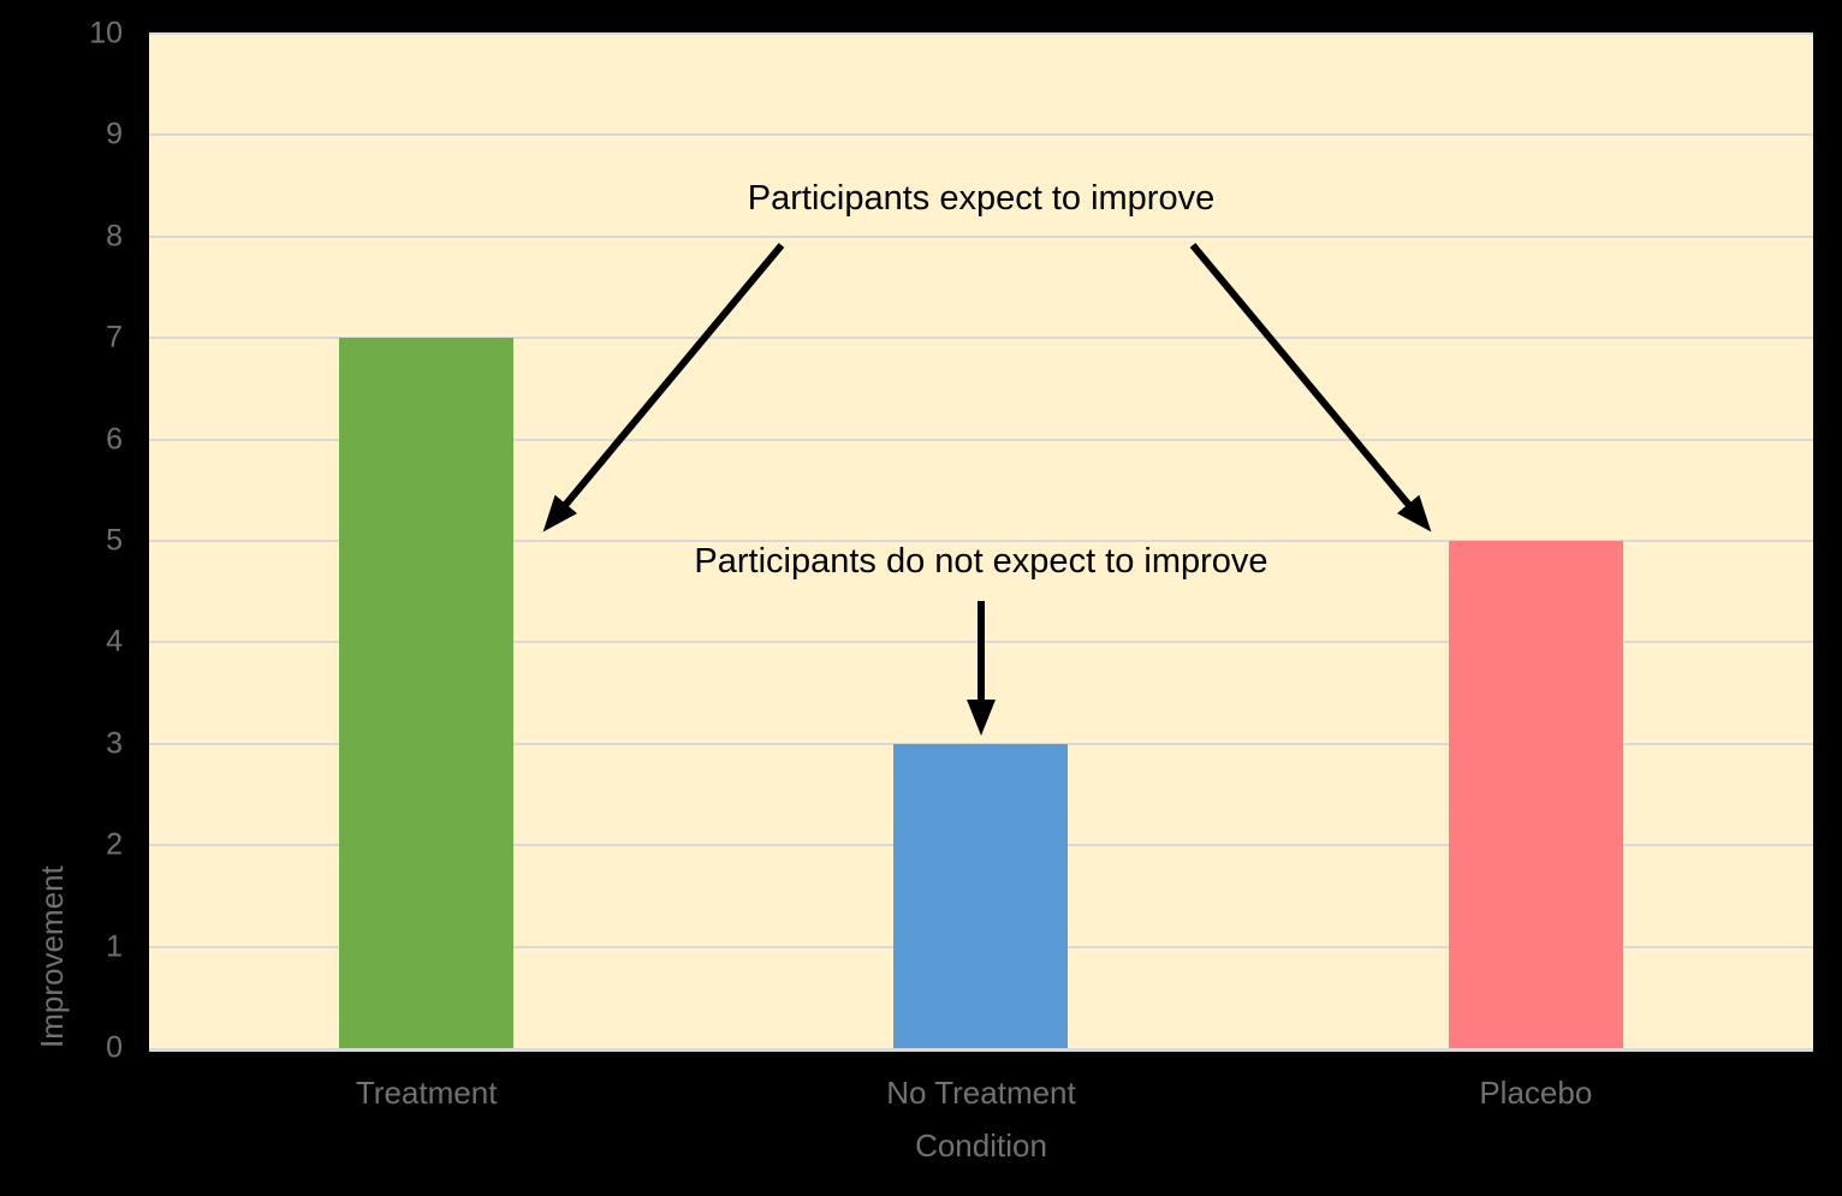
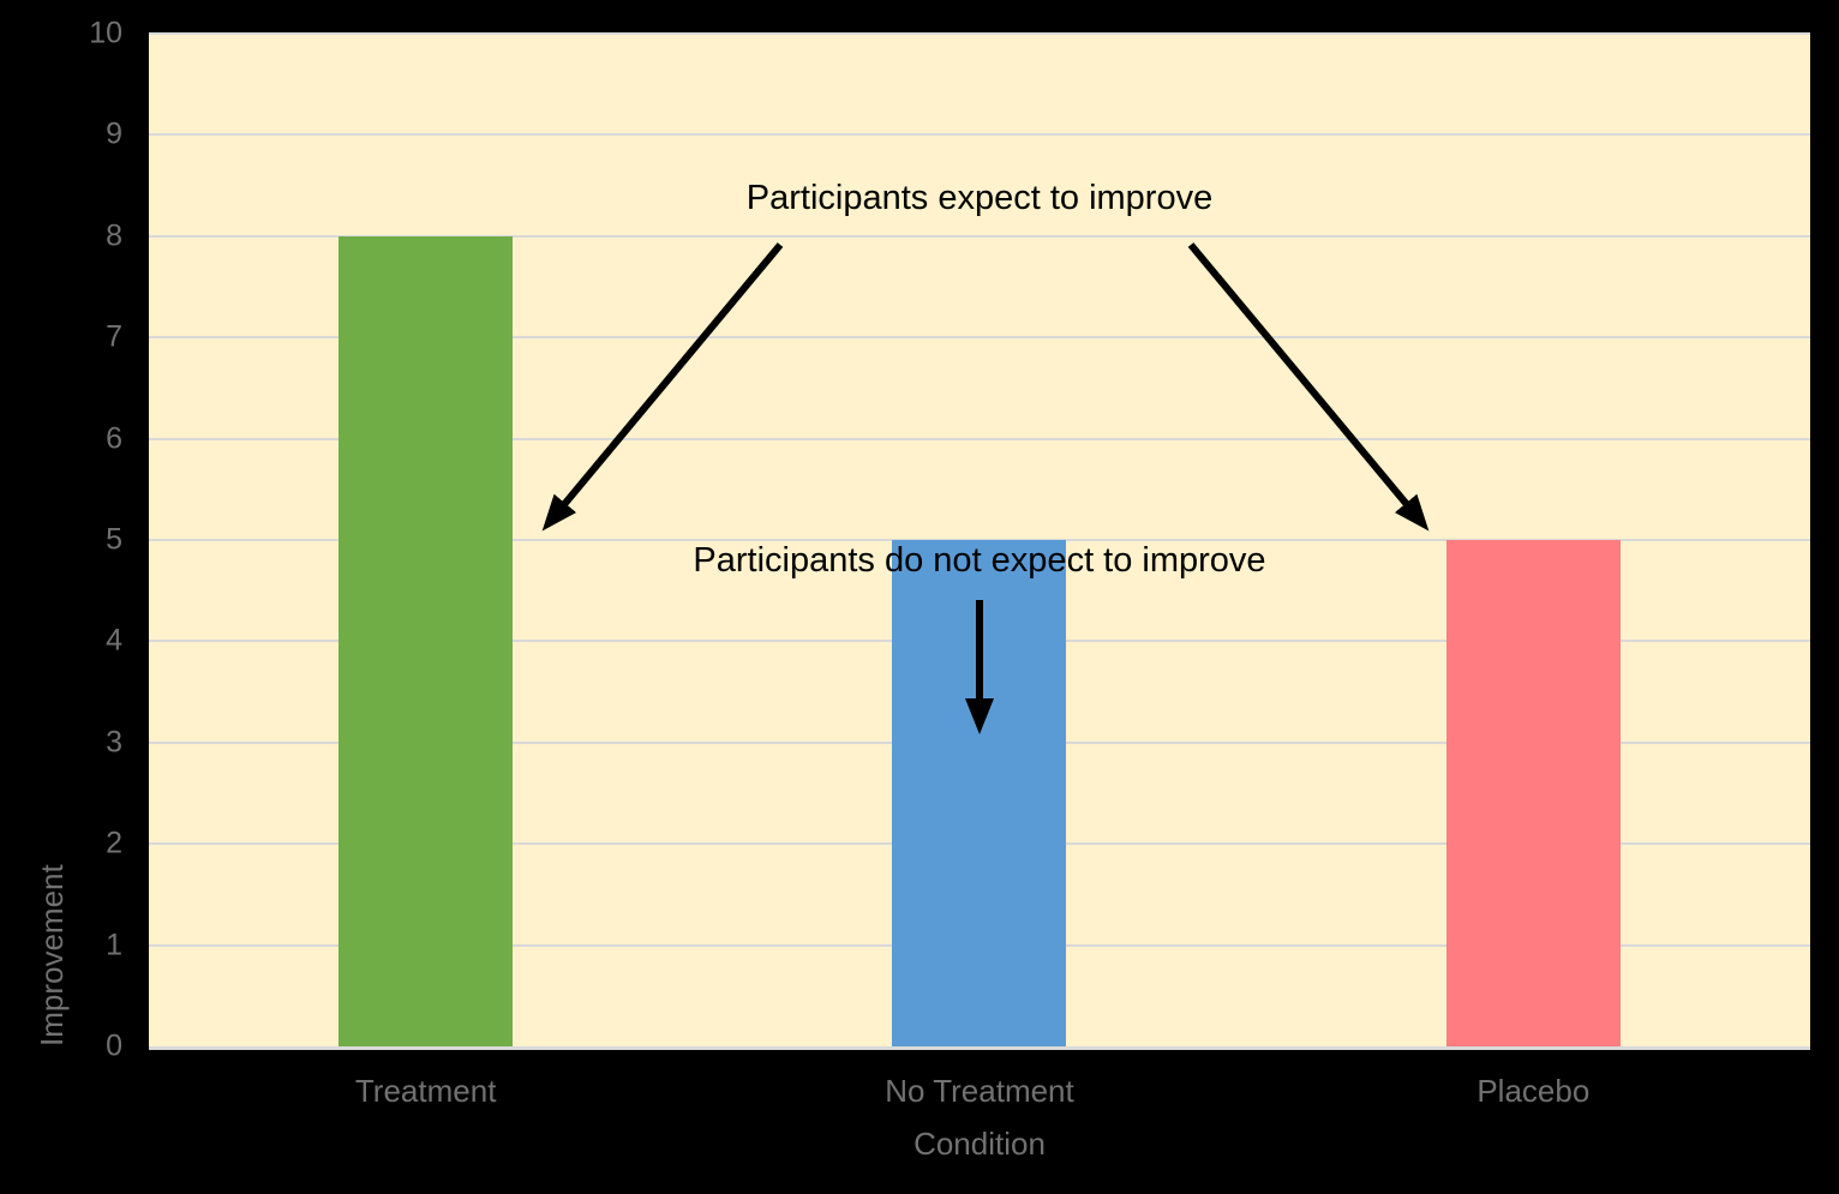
Treatment: 7 -> 8
No Treatment: 3 -> 5
